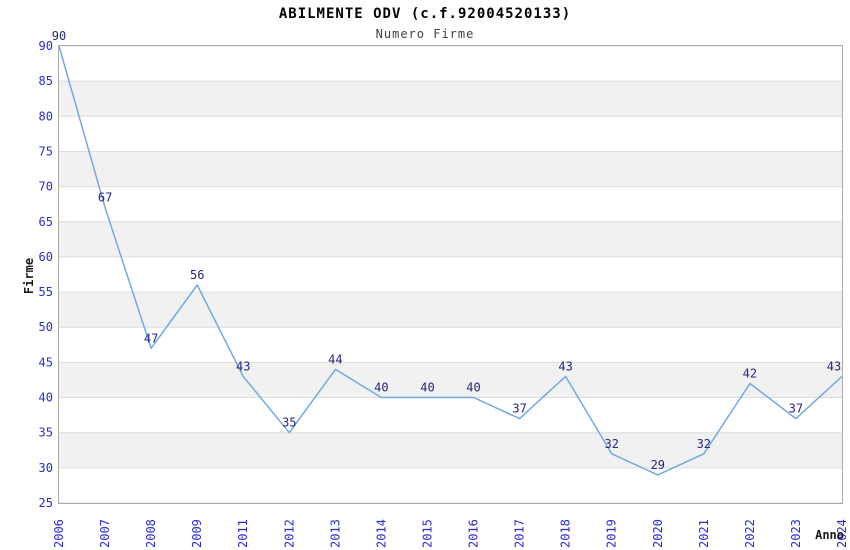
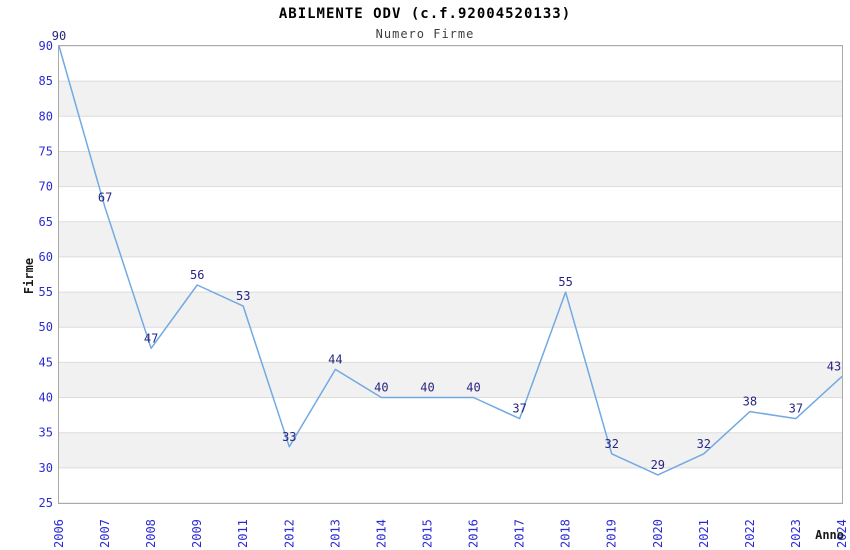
2011: 43 -> 53
2012: 35 -> 33
2018: 43 -> 55
2022: 42 -> 38
